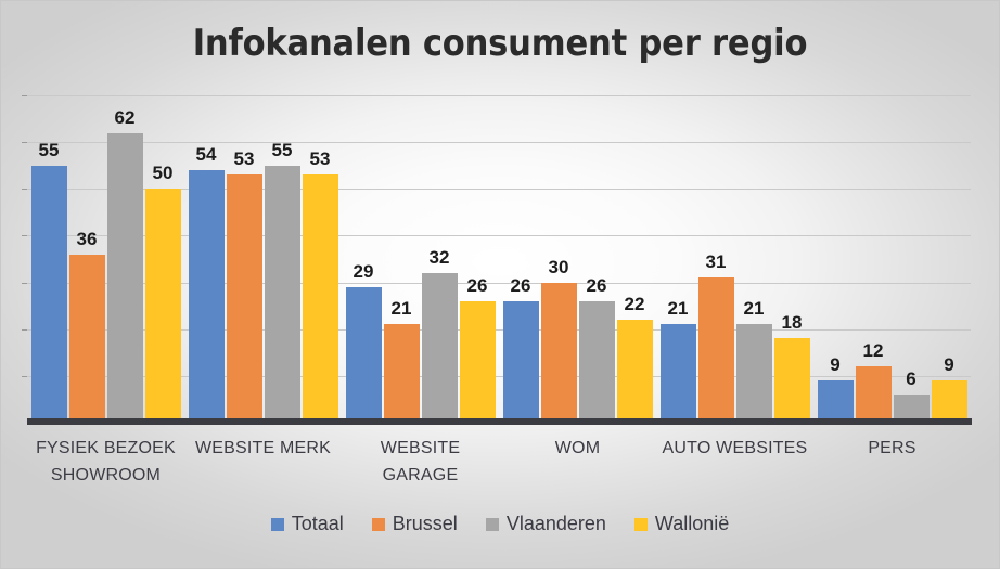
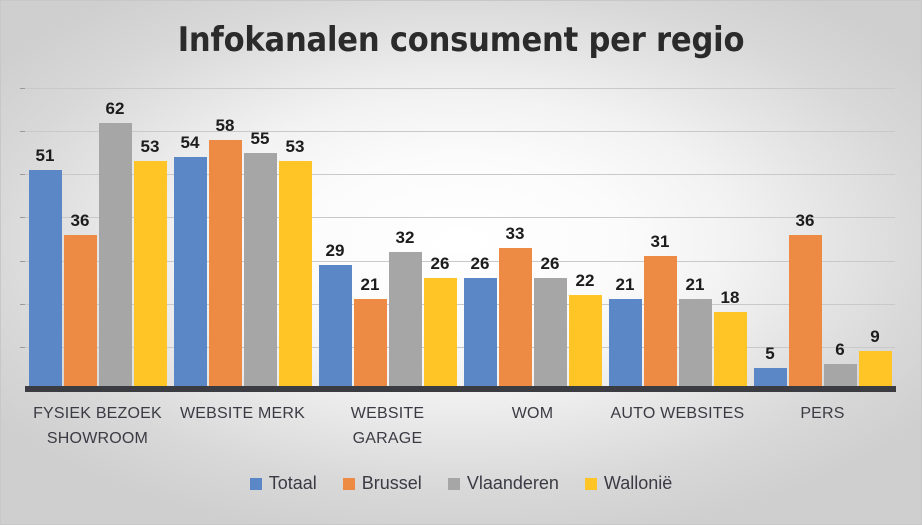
Totaal/FYSIEK BEZOEK SHOWROOM: 55 -> 51
Wallonië/FYSIEK BEZOEK SHOWROOM: 50 -> 53
Brussel/WEBSITE MERK: 53 -> 58
Brussel/WOM: 30 -> 33
Totaal/PERS: 9 -> 5
Brussel/PERS: 12 -> 36
